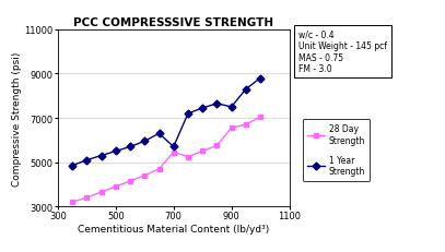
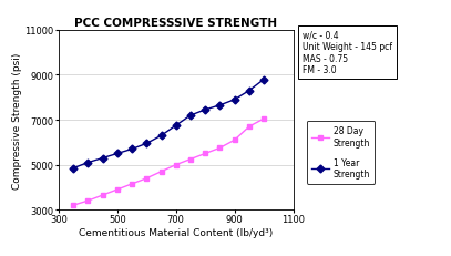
28 Day Strength/700: 5450 -> 5000
1 Year Strength/700: 5700 -> 6750
28 Day Strength/900: 6550 -> 6100
1 Year Strength/900: 7500 -> 7900
